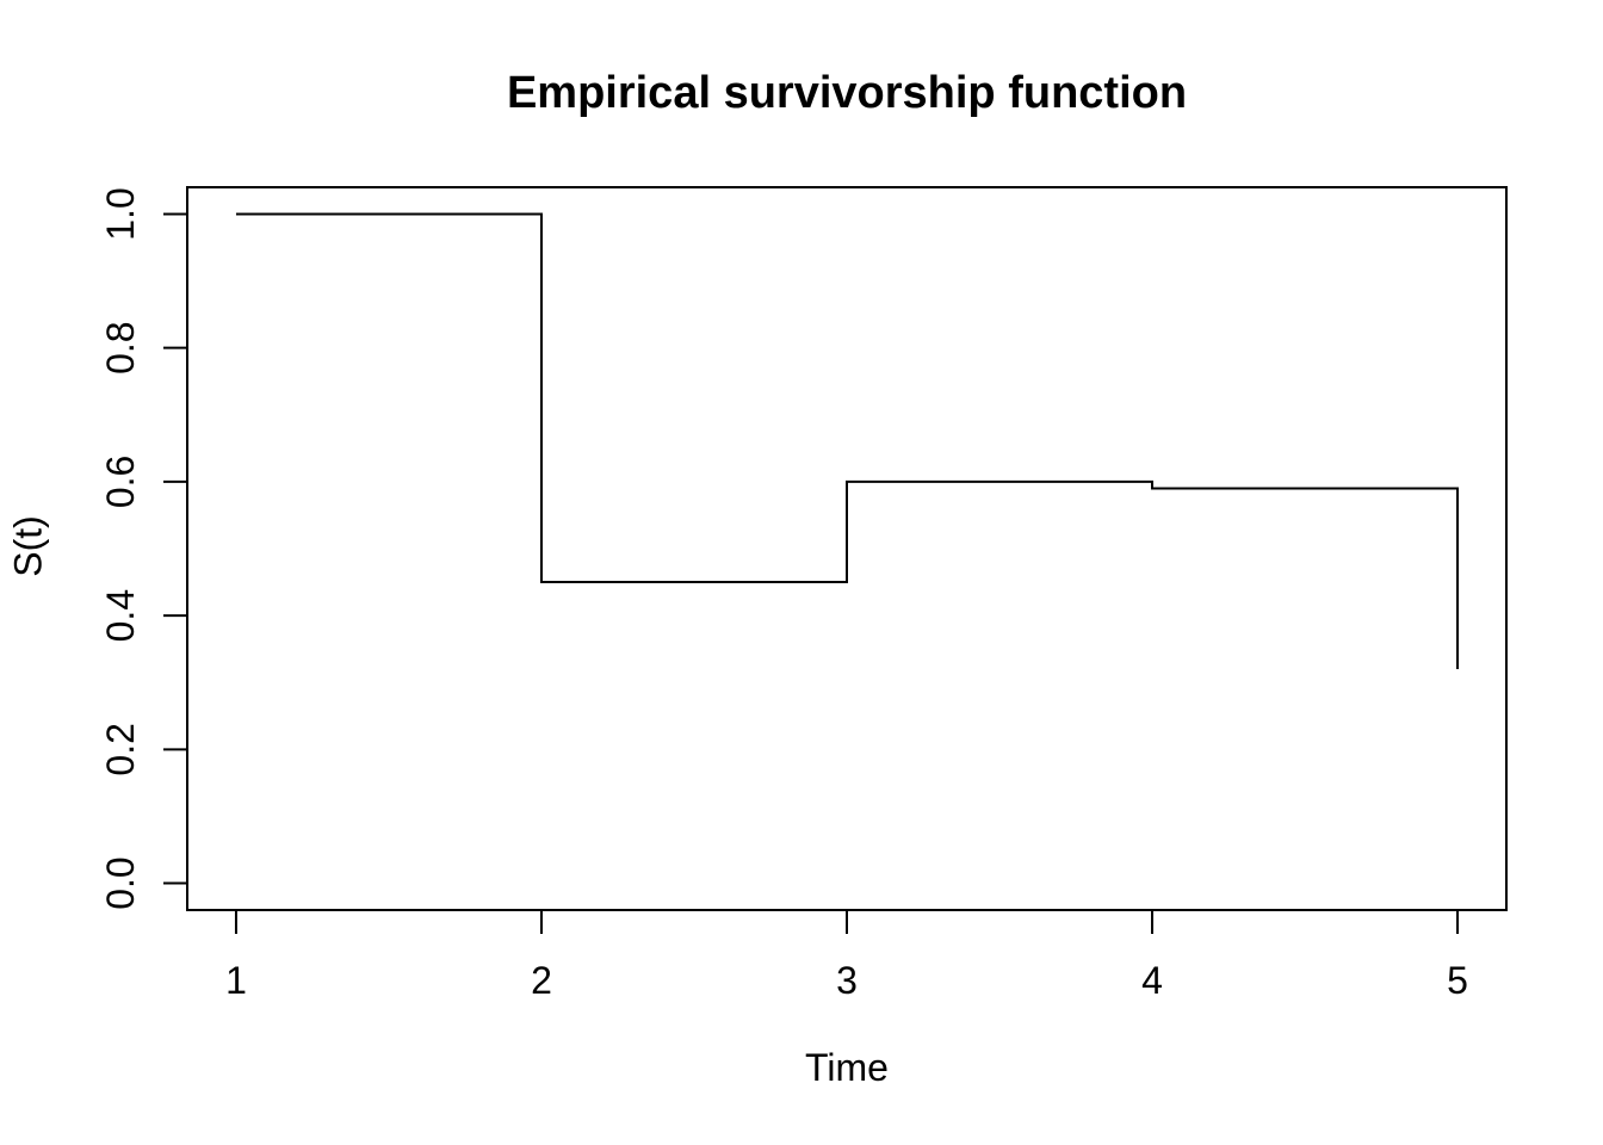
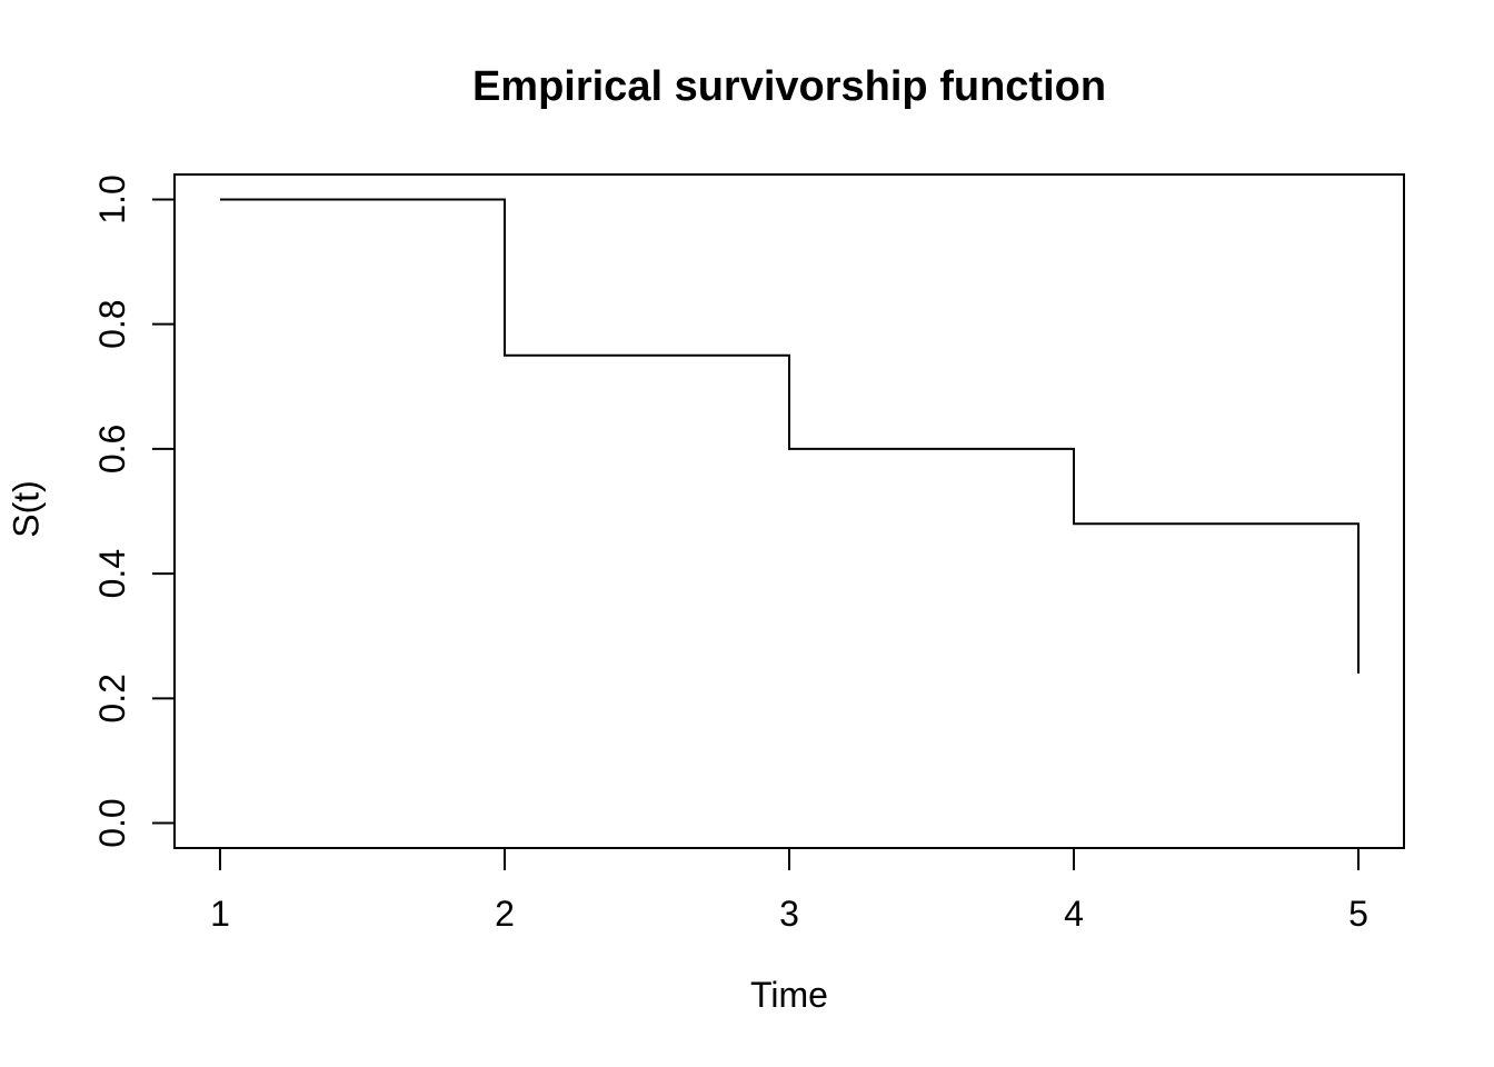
2: 0.45 -> 0.75
4: 0.59 -> 0.48
5: 0.32 -> 0.24
